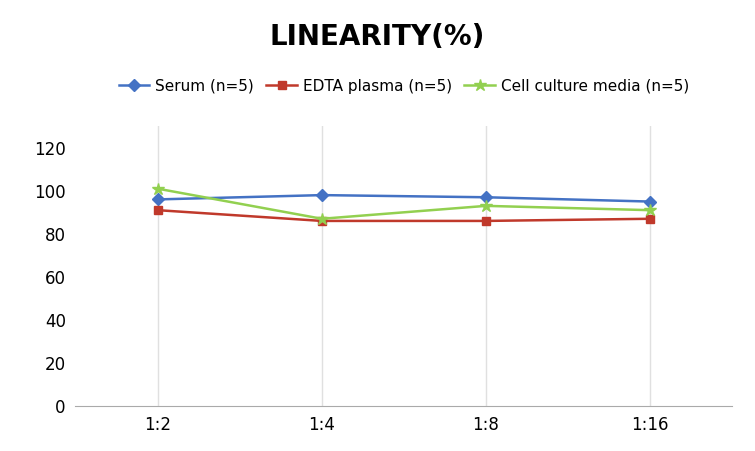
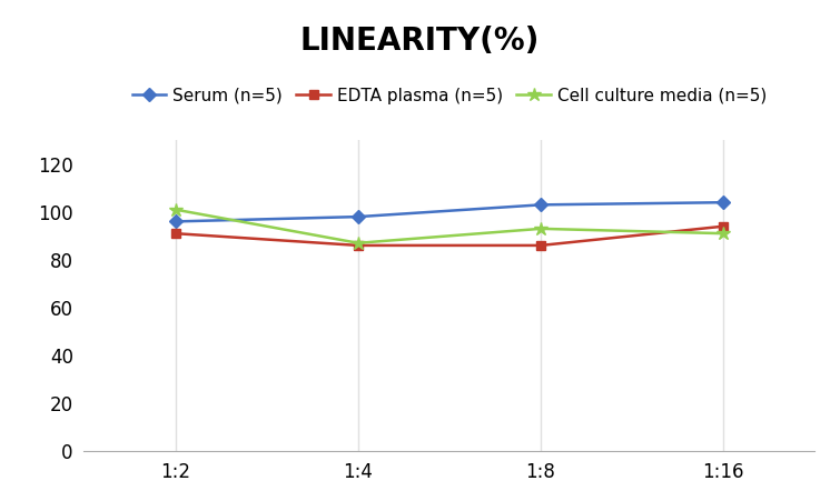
Serum (n=5)/1:8: 97 -> 103
Serum (n=5)/1:16: 95 -> 104
EDTA plasma (n=5)/1:16: 87 -> 94
